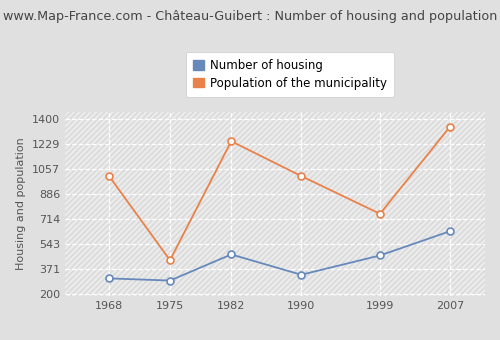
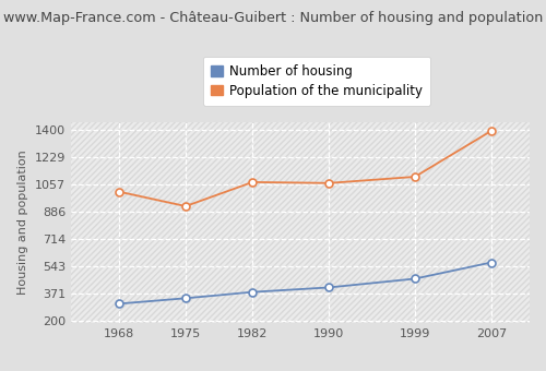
Number of housing/1975: 290 -> 340
Population of the municipality/1975: 430 -> 920
Number of housing/1982: 470 -> 380
Population of the municipality/1982: 1250 -> 1070
Number of housing/1990: 330 -> 410
Population of the municipality/1990: 1010 -> 1070
Population of the municipality/1999: 750 -> 1110
Number of housing/2007: 630 -> 570
Population of the municipality/2007: 1350 -> 1400
